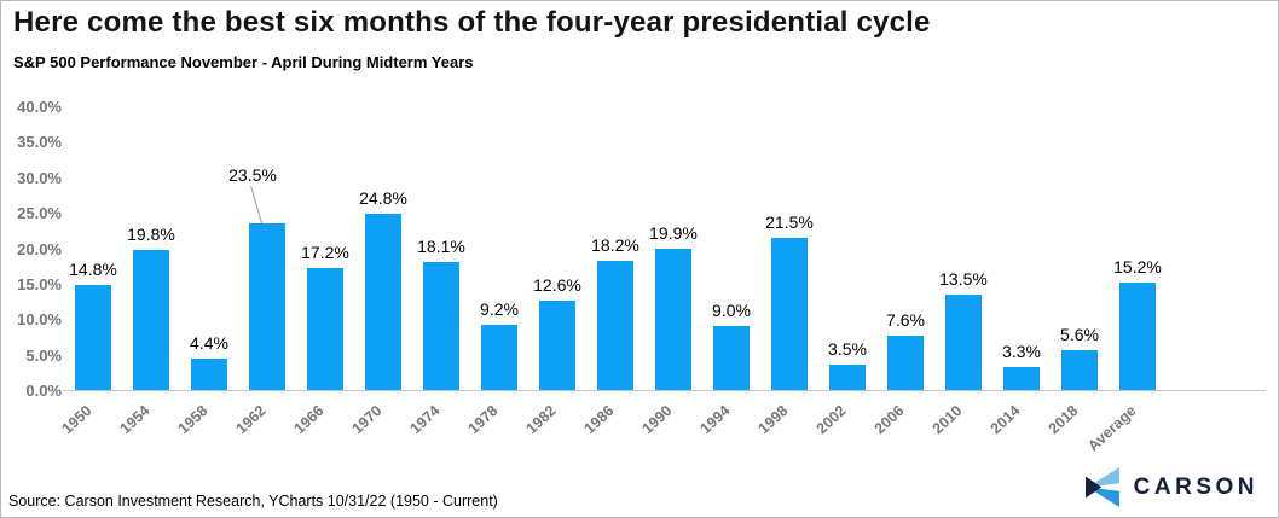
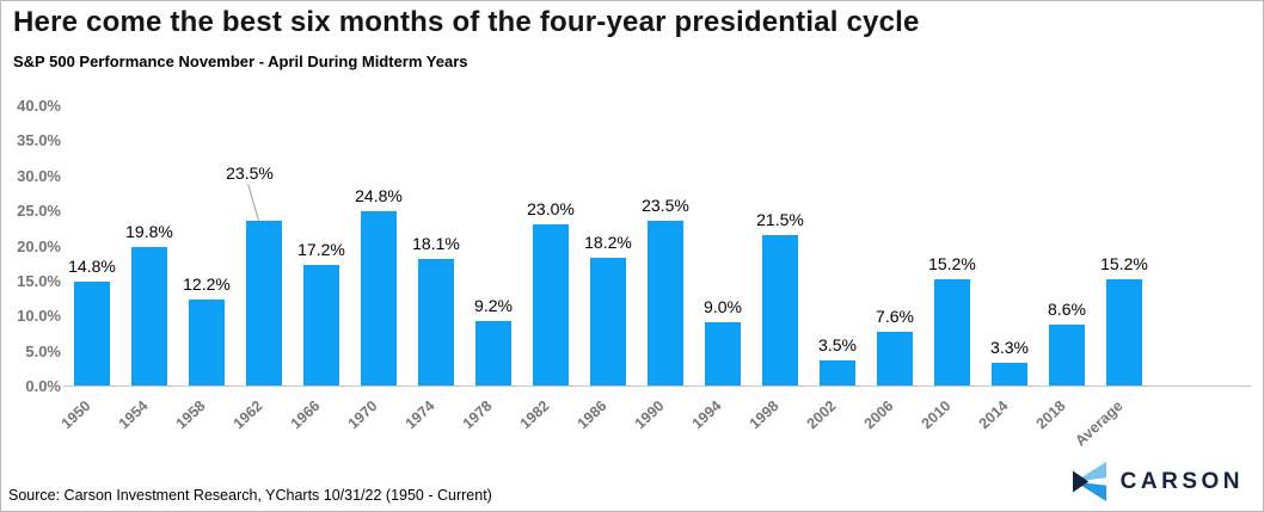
1958: 4.4% -> 12.2%
1982: 12.6% -> 23.0%
1990: 19.9% -> 23.5%
2010: 13.5% -> 15.2%
2018: 5.6% -> 8.6%
